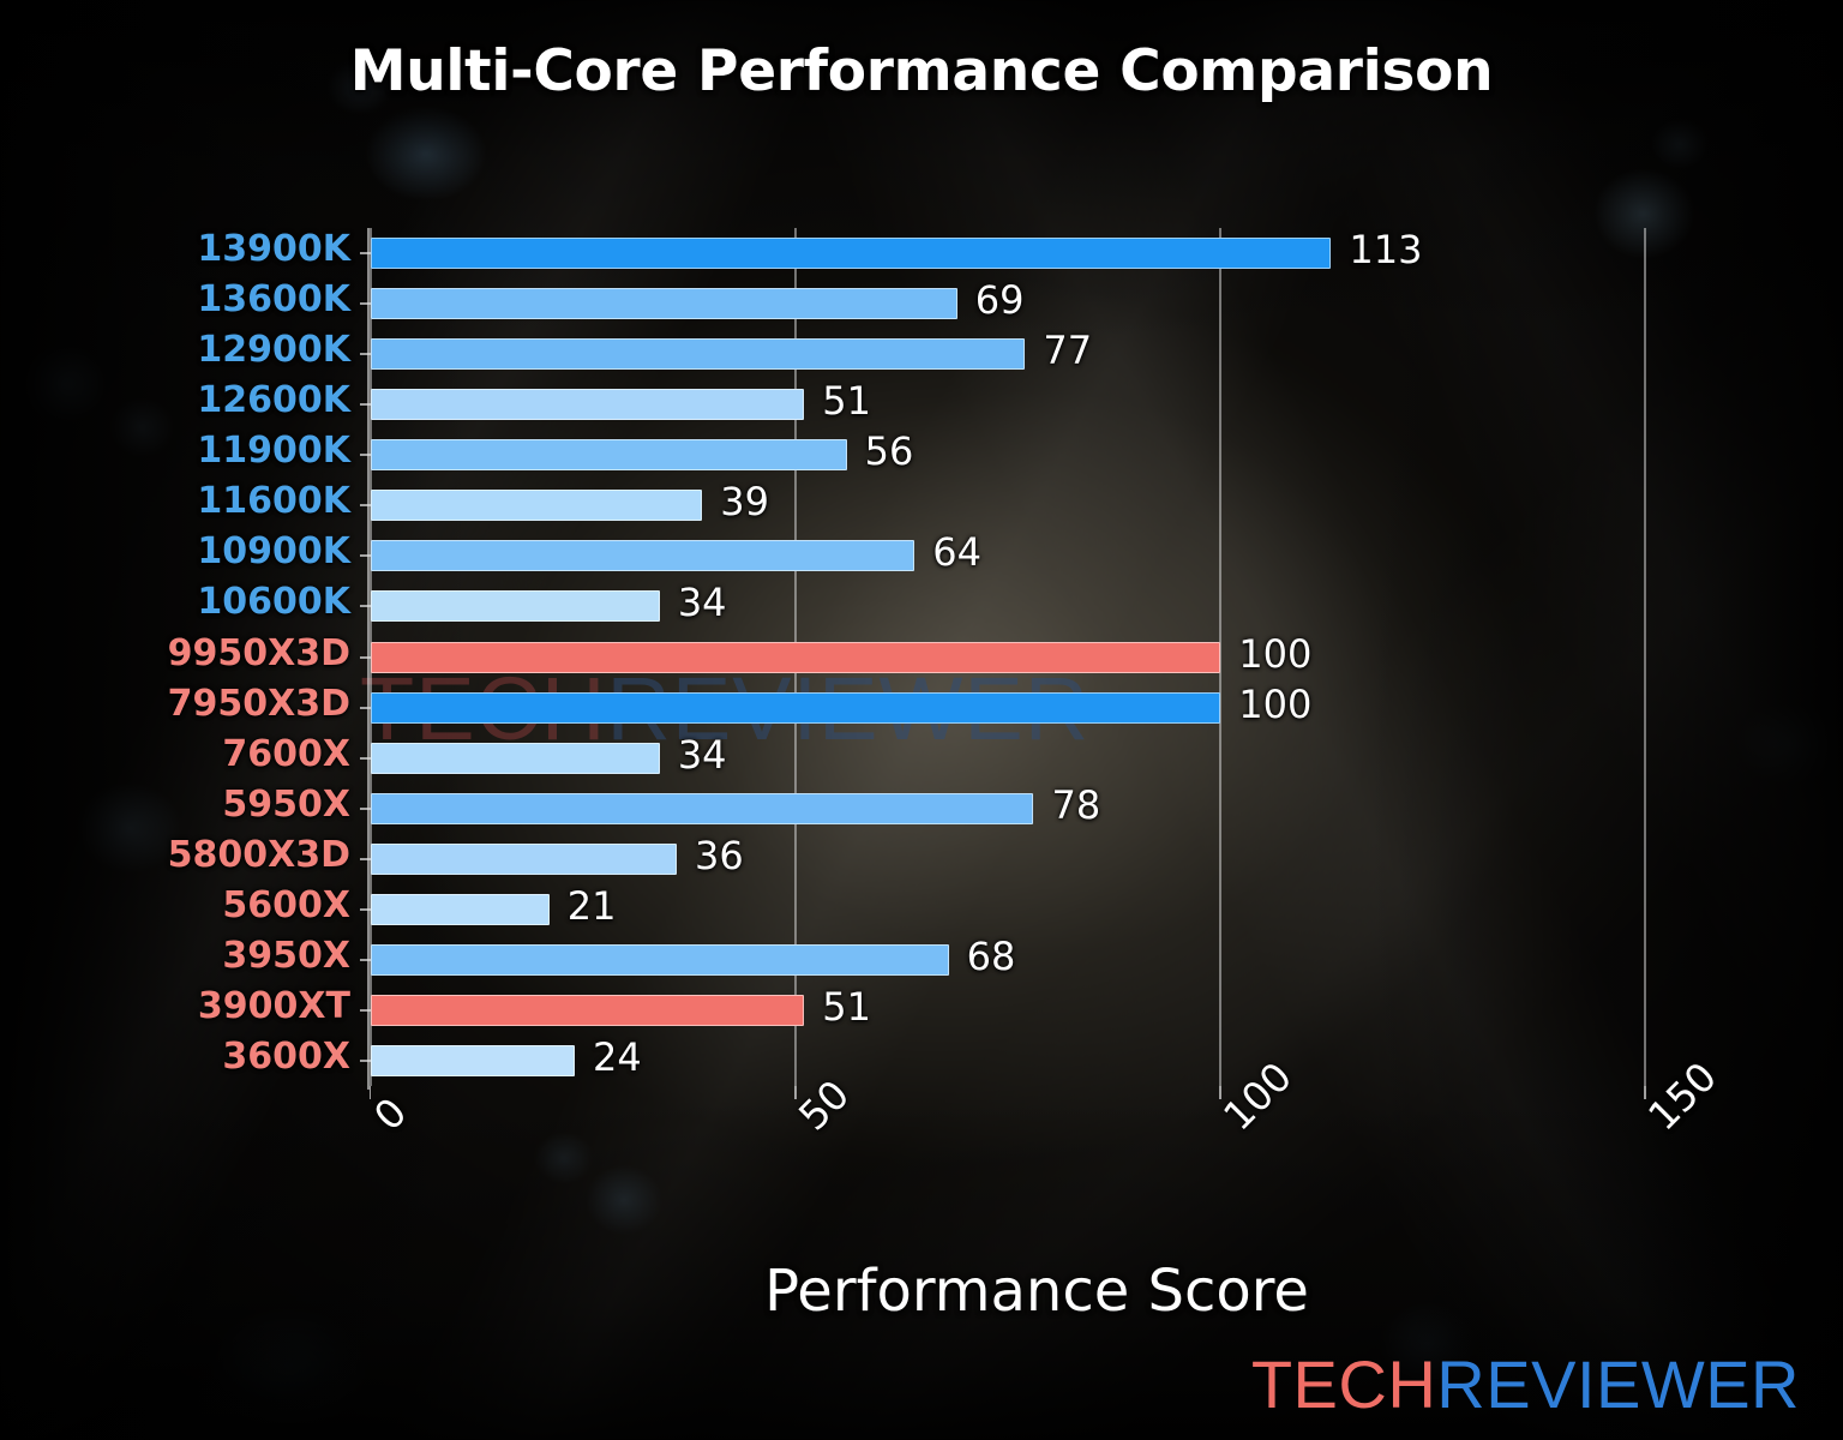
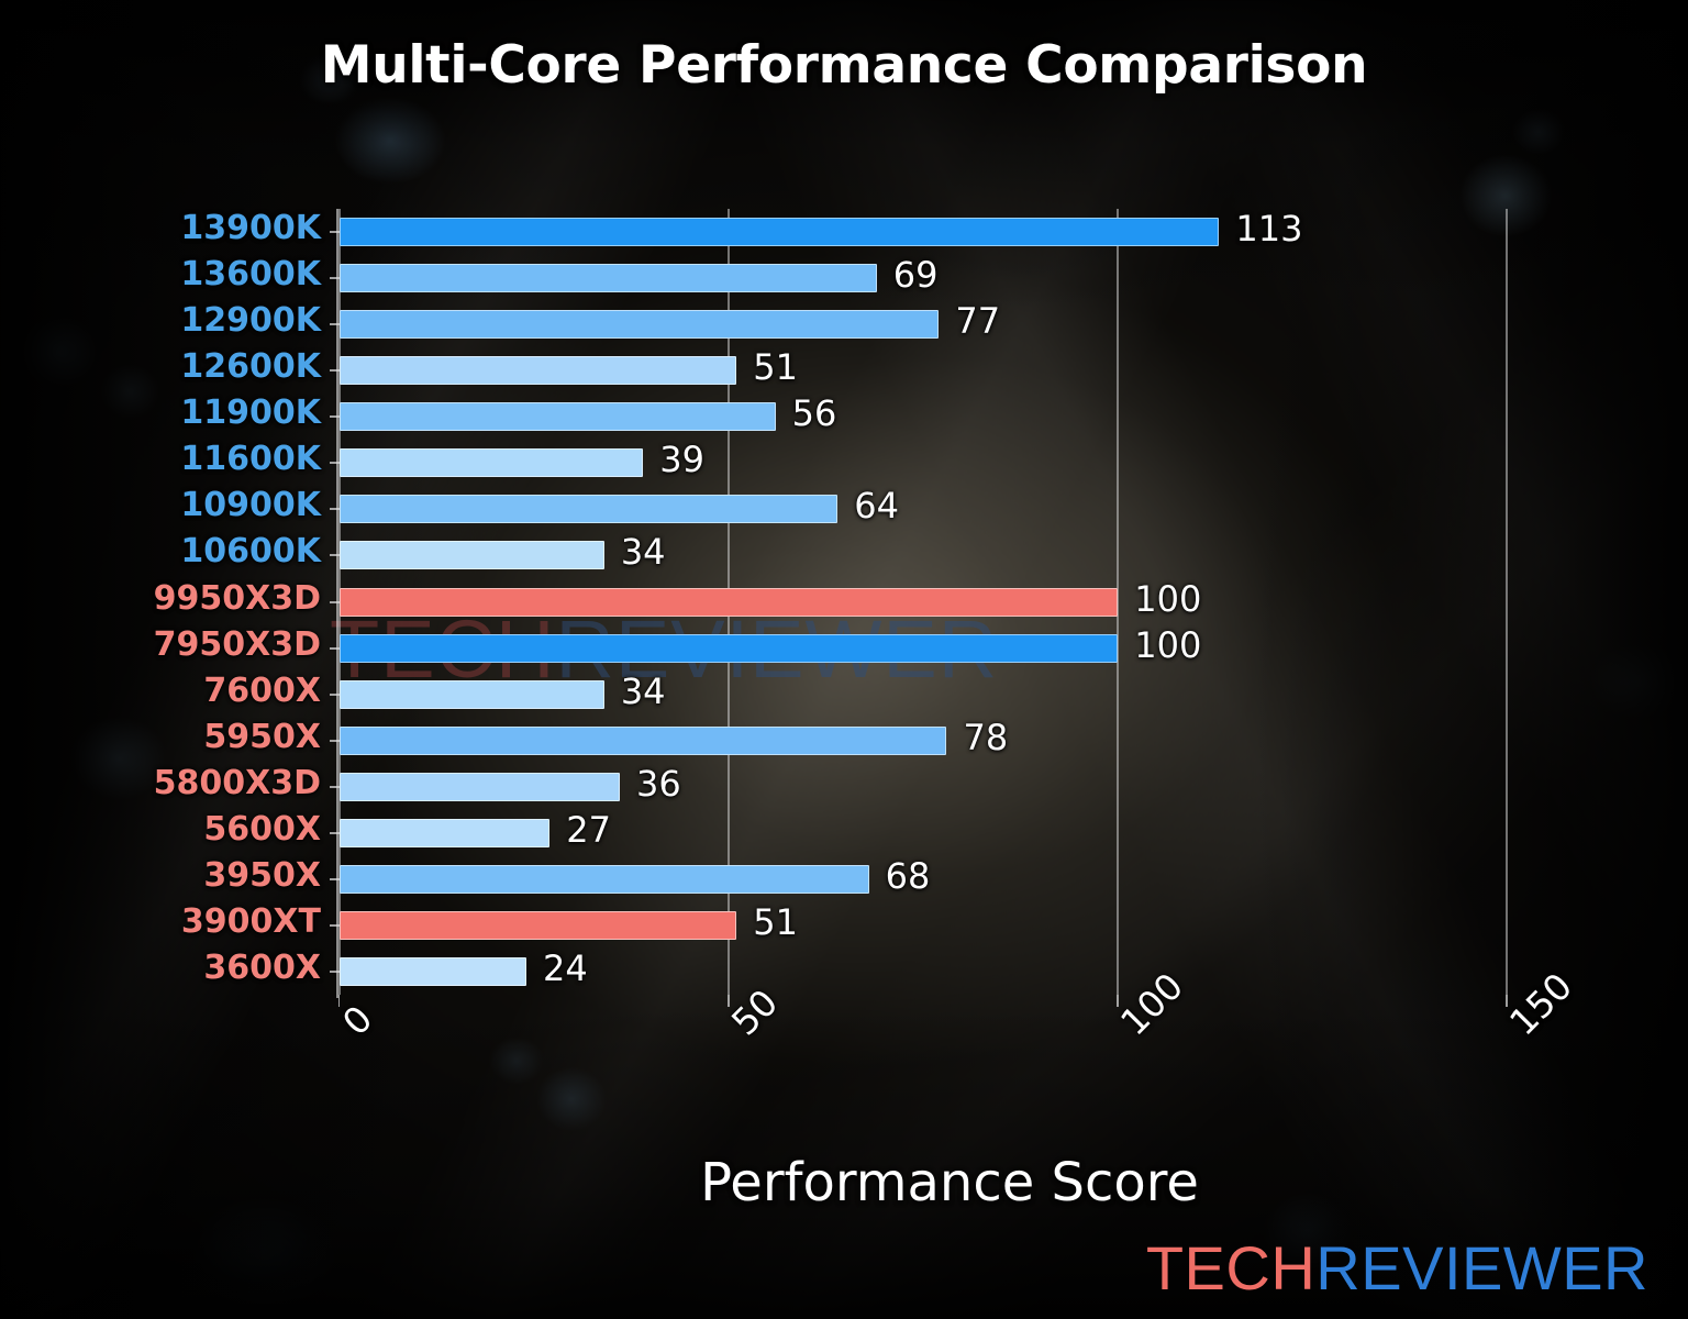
5600X: 21 -> 27
